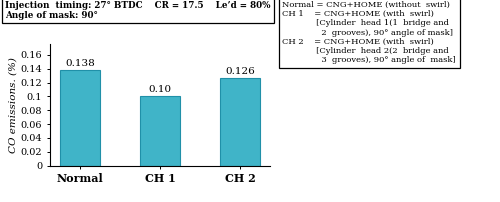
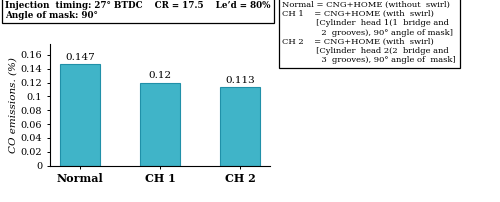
Normal: 0.138 -> 0.147
CH 1: 0.10 -> 0.12
CH 2: 0.126 -> 0.113
